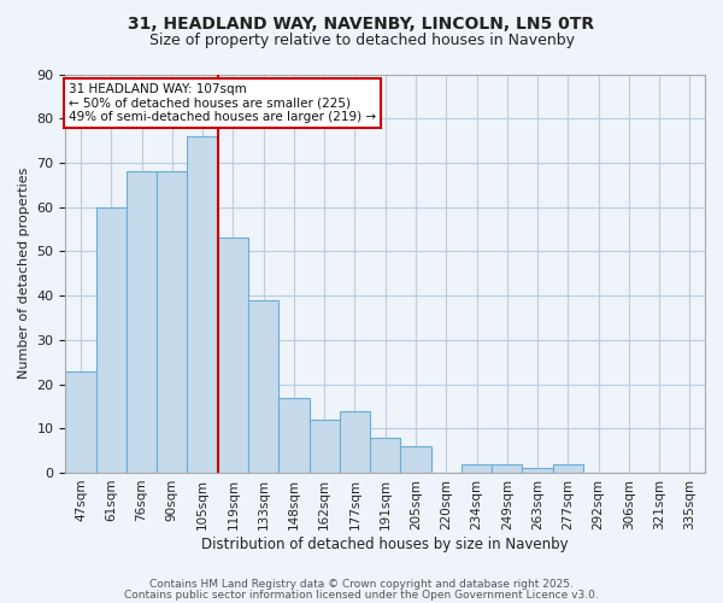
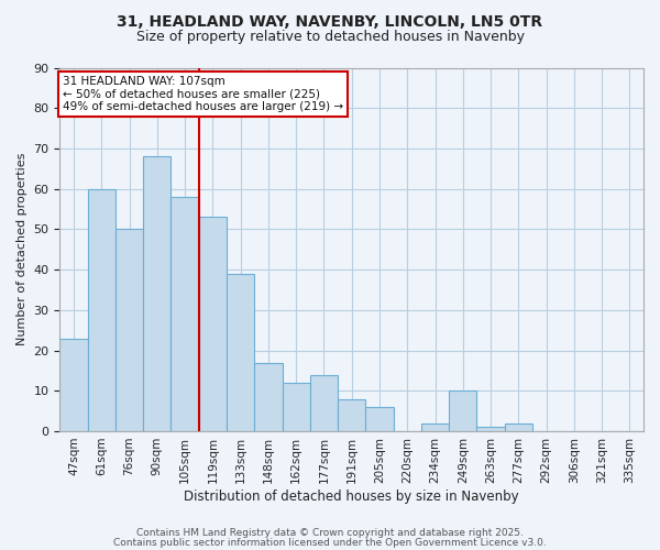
76sqm: 68 -> 50
105sqm: 76 -> 58
249sqm: 2 -> 10
